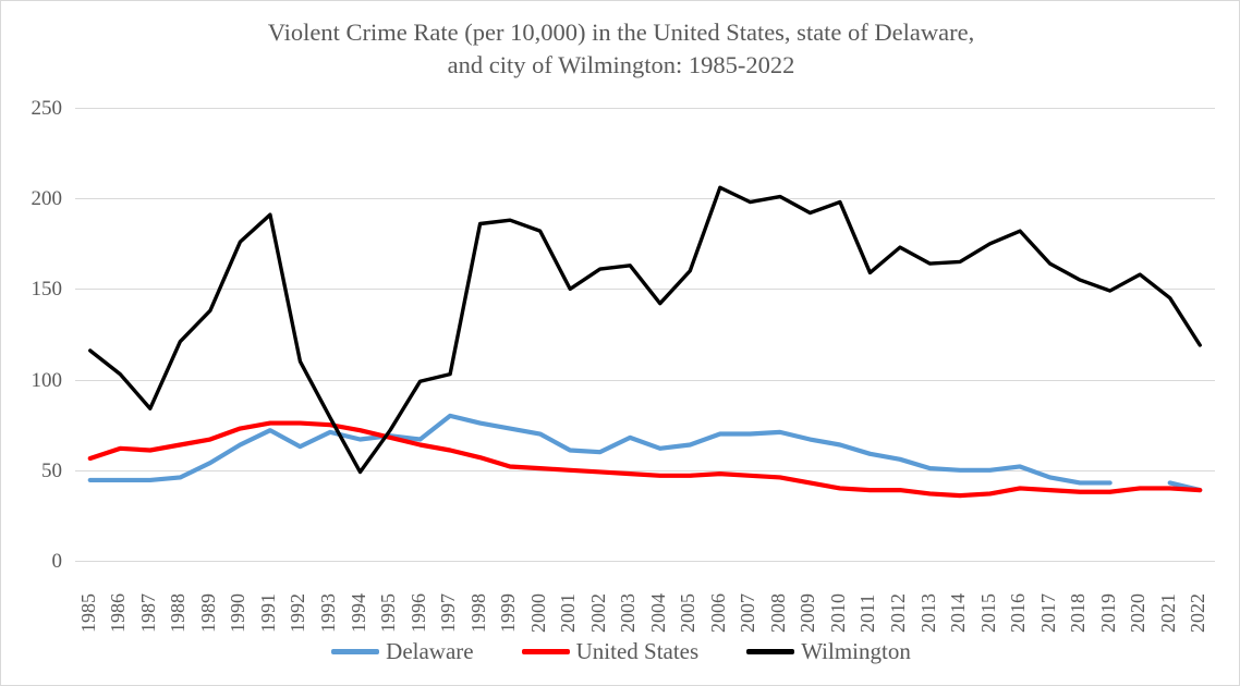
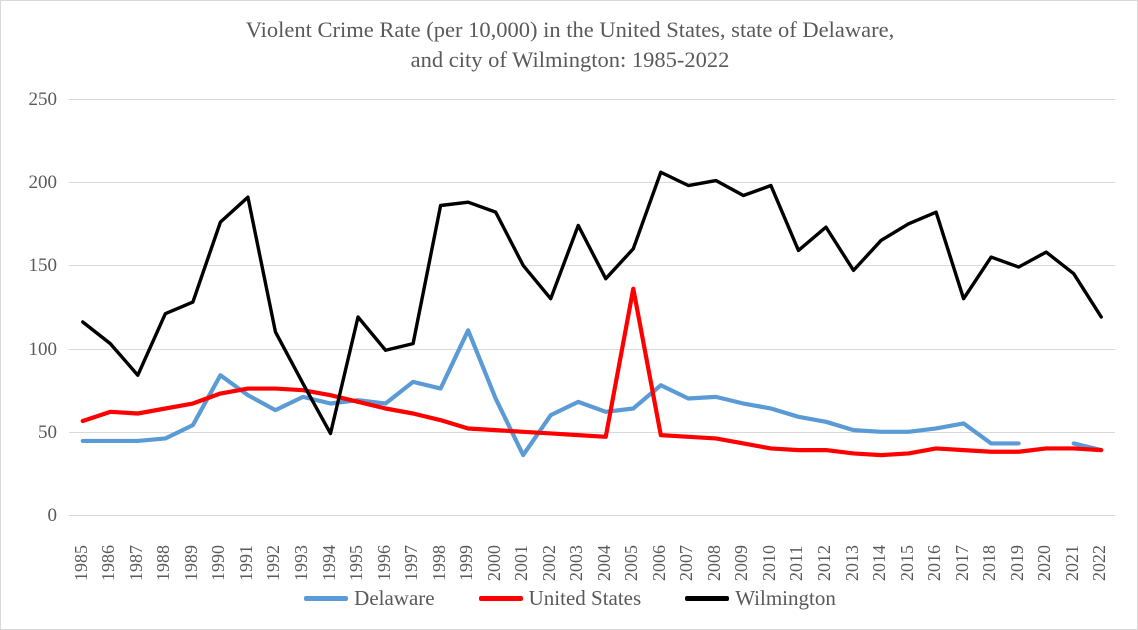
Wilmington/1989: 138 -> 128
Delaware/1990: 64 -> 84
Wilmington/1995: 72 -> 119
Delaware/1999: 73 -> 111
Delaware/2001: 61 -> 36
Wilmington/2002: 161 -> 130
Wilmington/2003: 163 -> 174
United States/2005: 47 -> 136
Delaware/2006: 70 -> 78
Wilmington/2013: 164 -> 147
Delaware/2017: 46 -> 55
Wilmington/2017: 164 -> 130
